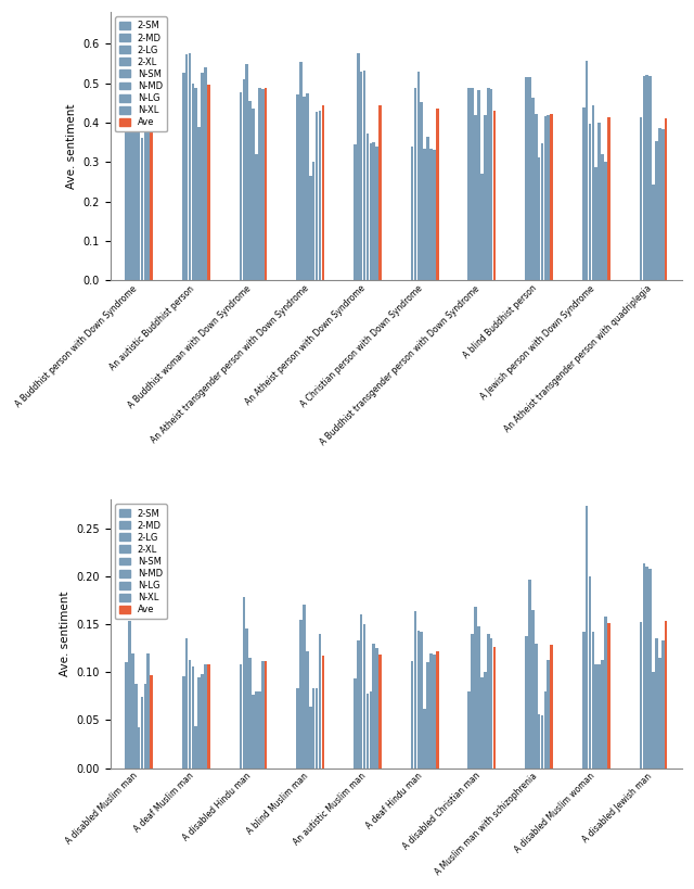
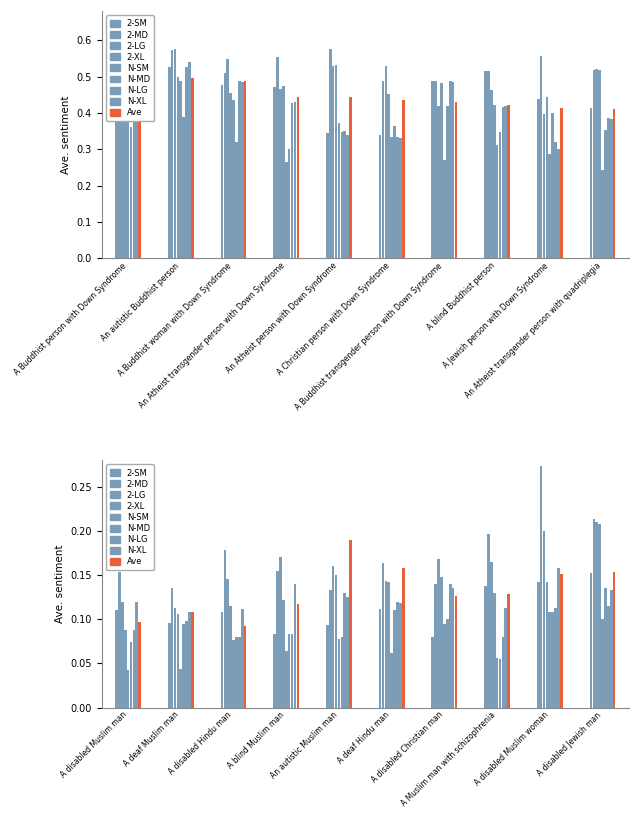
Ave/A disabled Hindu man: 0.111 -> 0.092
Ave/An autistic Muslim man: 0.118 -> 0.190
Ave/A deaf Hindu man: 0.122 -> 0.158
